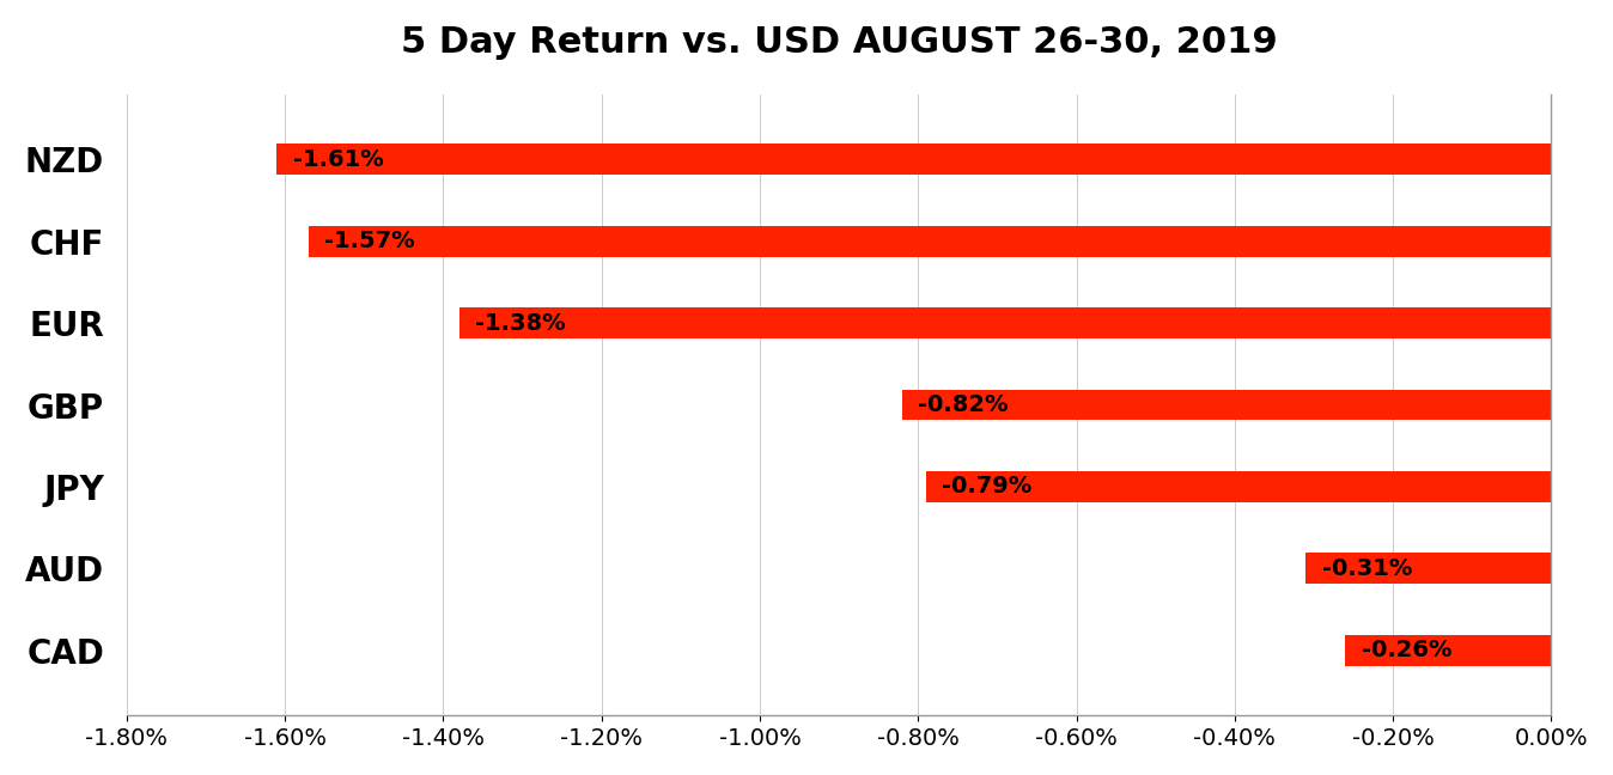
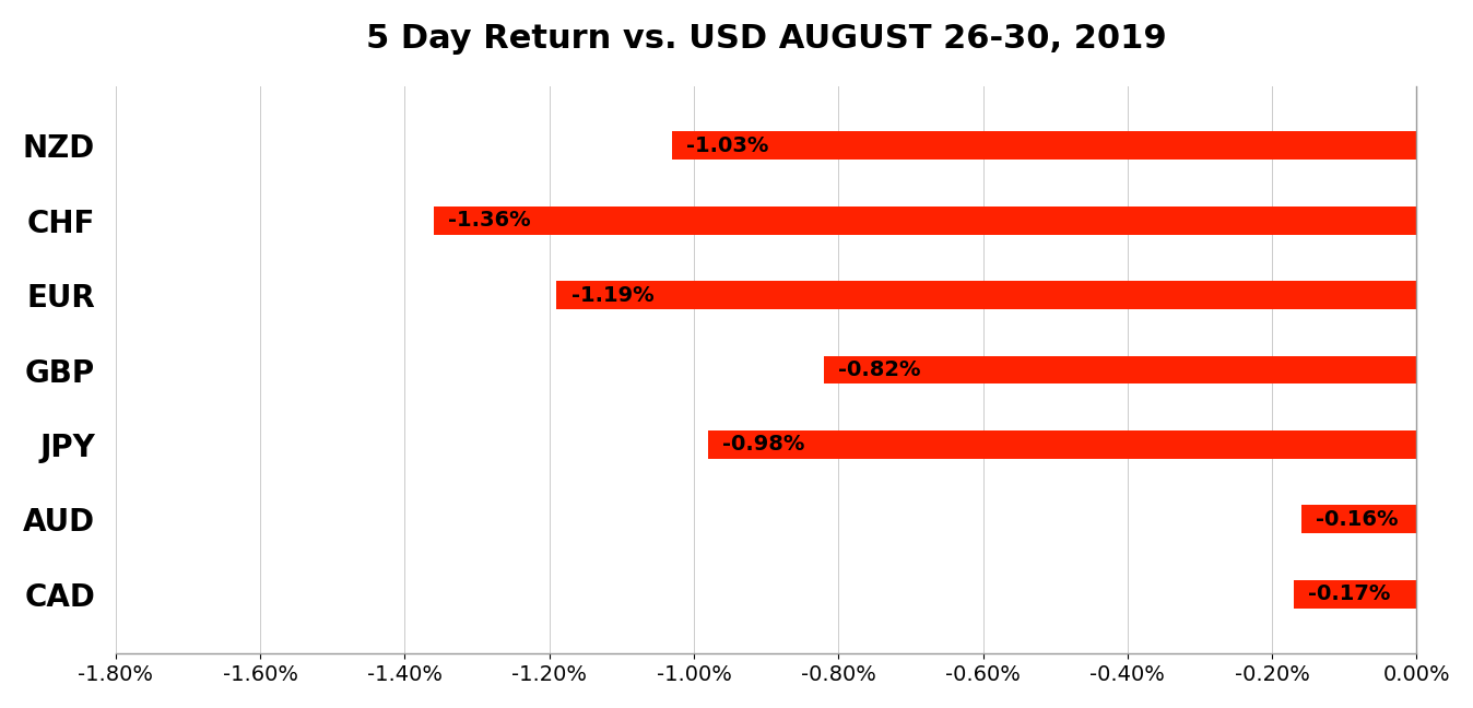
NZD: -1.61% -> -1.03%
CHF: -1.57% -> -1.36%
EUR: -1.38% -> -1.19%
JPY: -0.79% -> -0.98%
AUD: -0.31% -> -0.16%
CAD: -0.26% -> -0.17%
